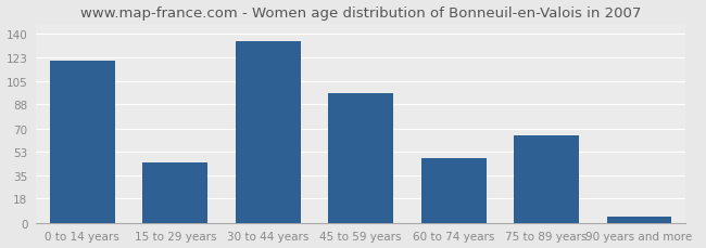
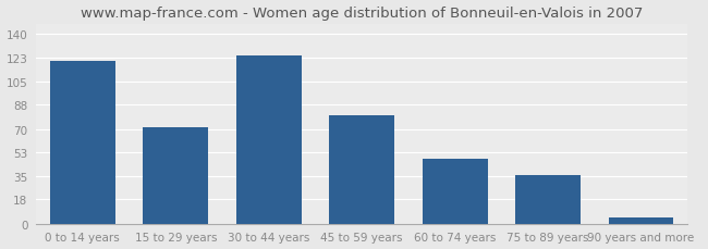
15 to 29 years: 45 -> 71
30 to 44 years: 135 -> 124
45 to 59 years: 96 -> 80
75 to 89 years: 65 -> 36
